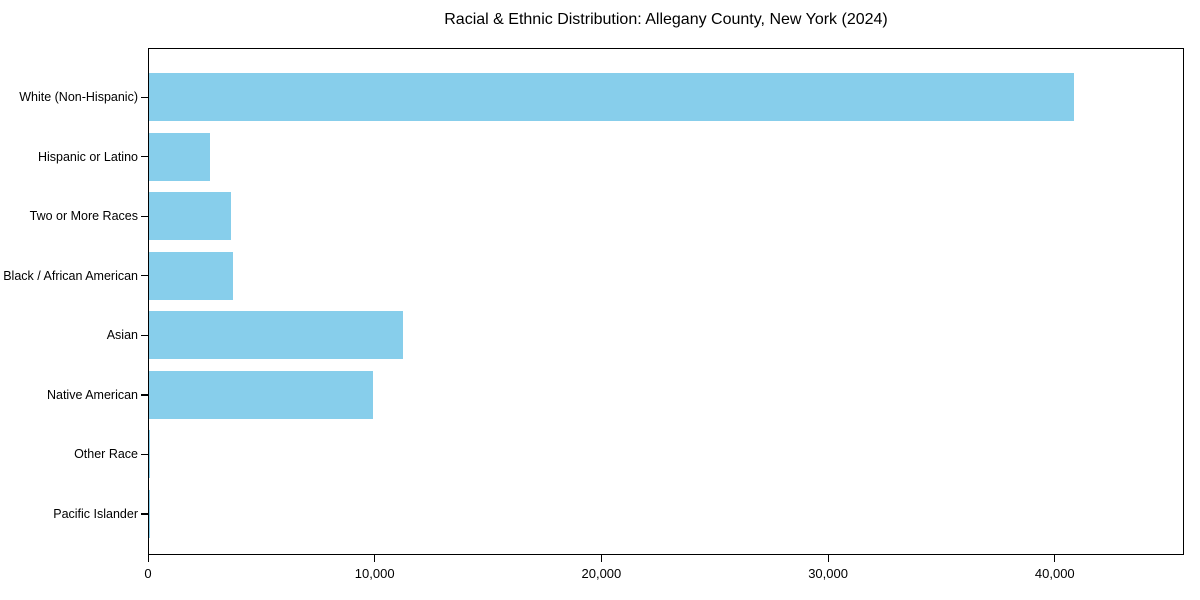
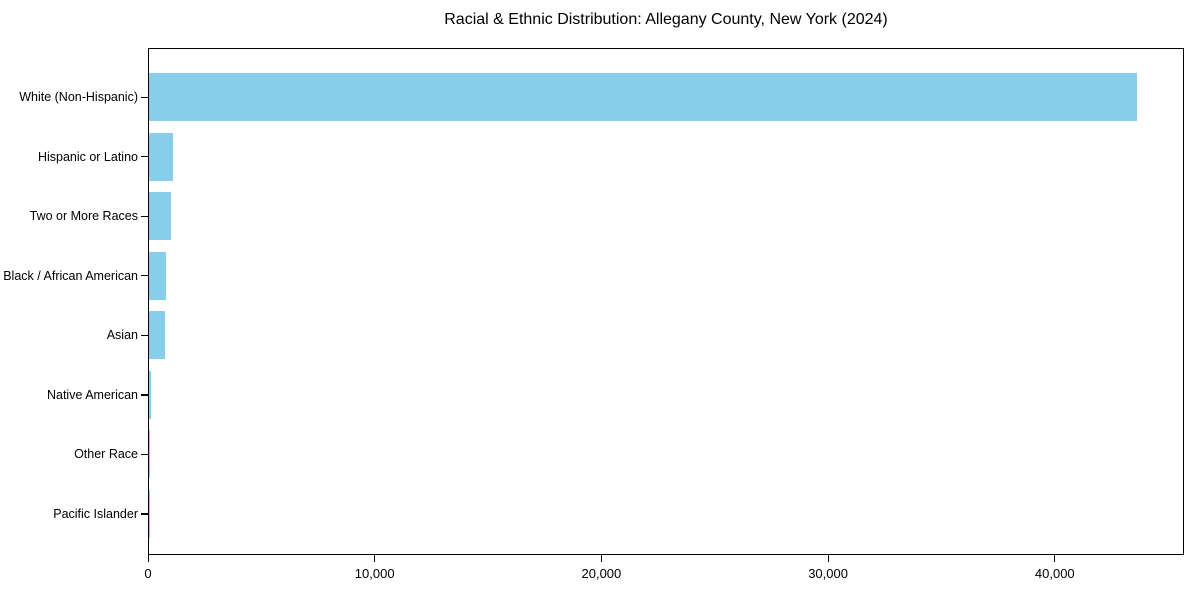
White (Non-Hispanic): 40800 -> 43600
Hispanic or Latino: 2700 -> 1000
Two or More Races: 3600 -> 1000
Black / African American: 3700 -> 800
Asian: 11200 -> 700
Native American: 9900 -> 100
